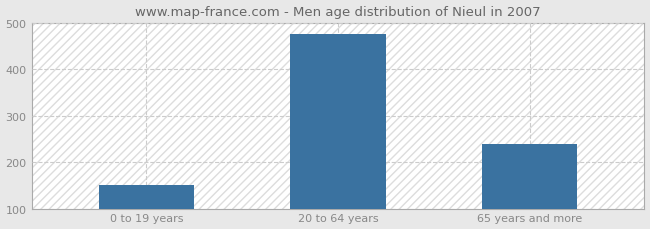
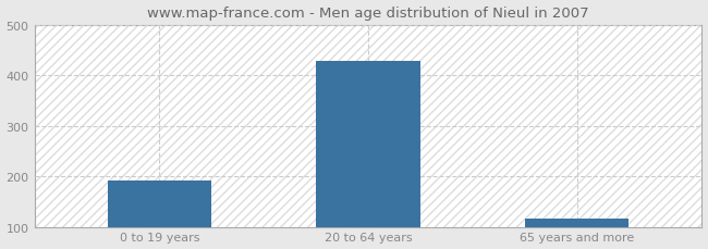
0 to 19 years: 150 -> 192
20 to 64 years: 475 -> 428
65 years and more: 240 -> 117
